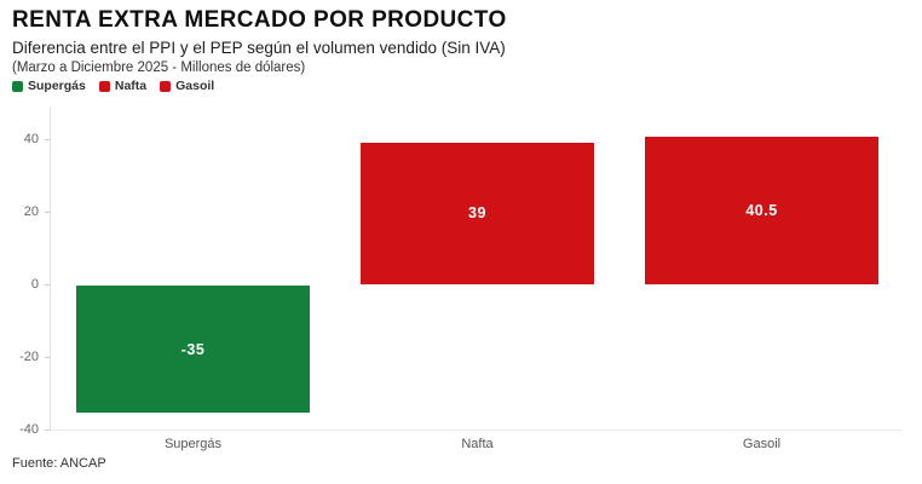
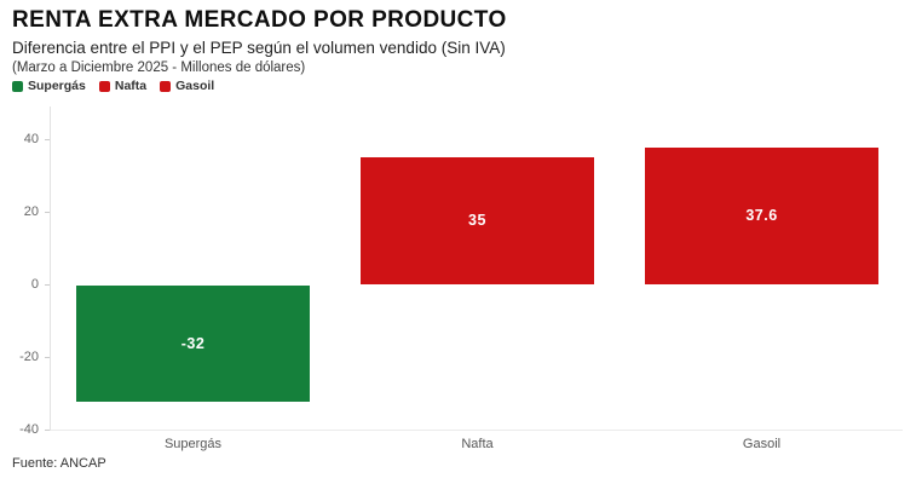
Supergás: -35 -> -32
Nafta: 39 -> 35
Gasoil: 40.5 -> 37.6
